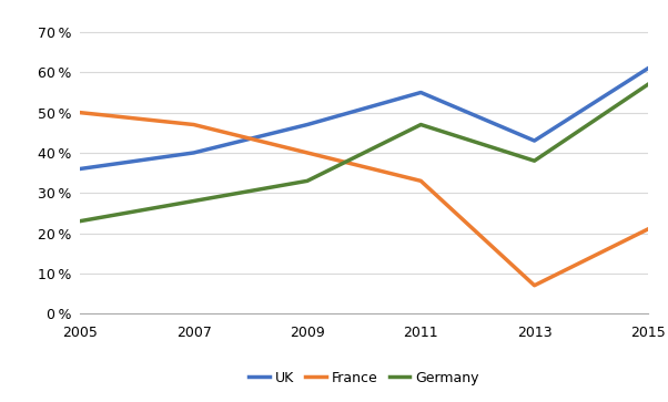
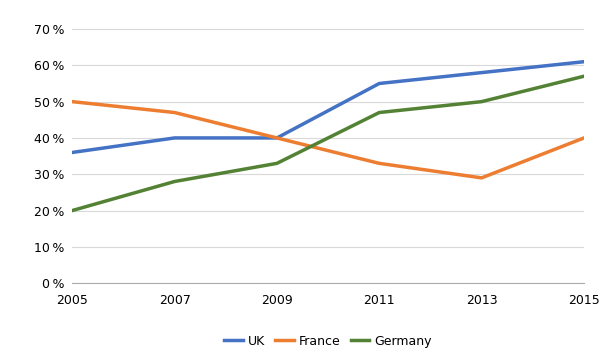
Germany/2005: 23 % -> 20 %
UK/2009: 47 % -> 40 %
UK/2013: 43 % -> 58 %
France/2013: 7 % -> 29 %
Germany/2013: 38 % -> 50 %
France/2015: 21 % -> 40 %
